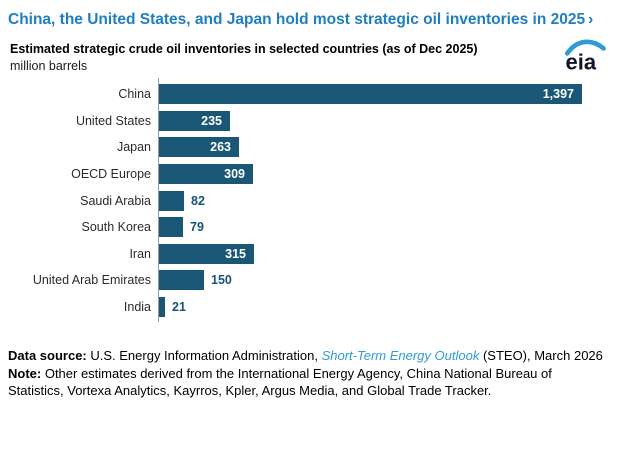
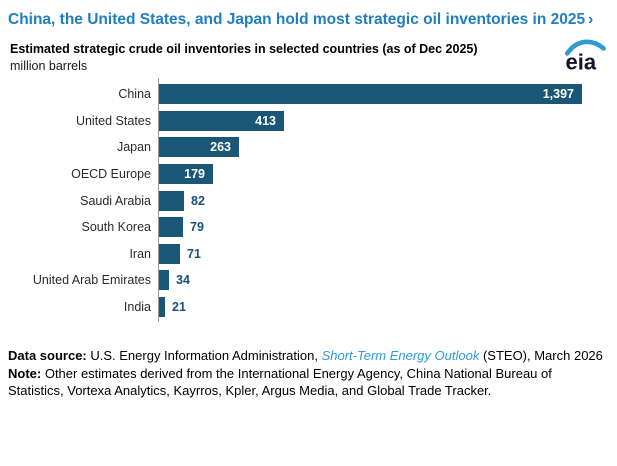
United States: 235 -> 413
OECD Europe: 309 -> 179
Iran: 315 -> 71
United Arab Emirates: 150 -> 34
